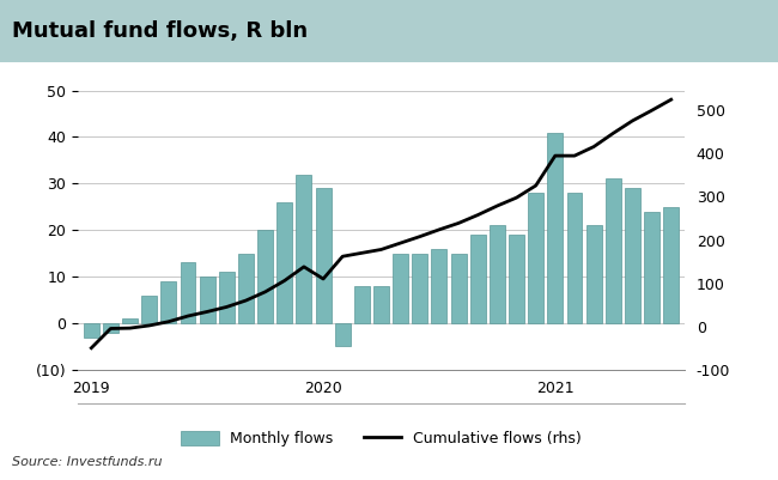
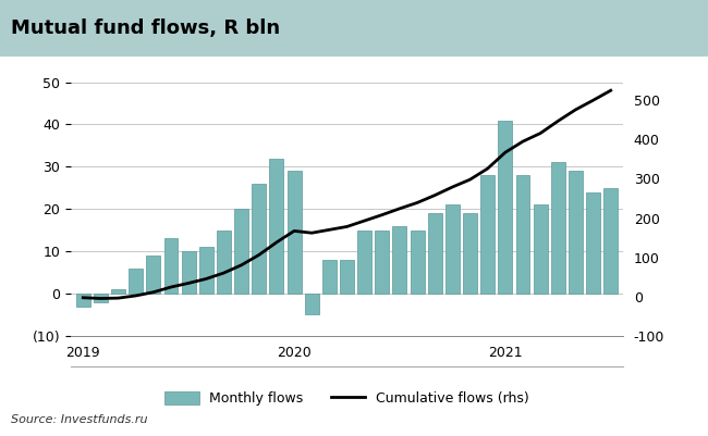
Cumulative flows (rhs)/2019: -50 -> -3
Cumulative flows (rhs)/2020: 110 -> 167
Cumulative flows (rhs)/2021: 395 -> 367
